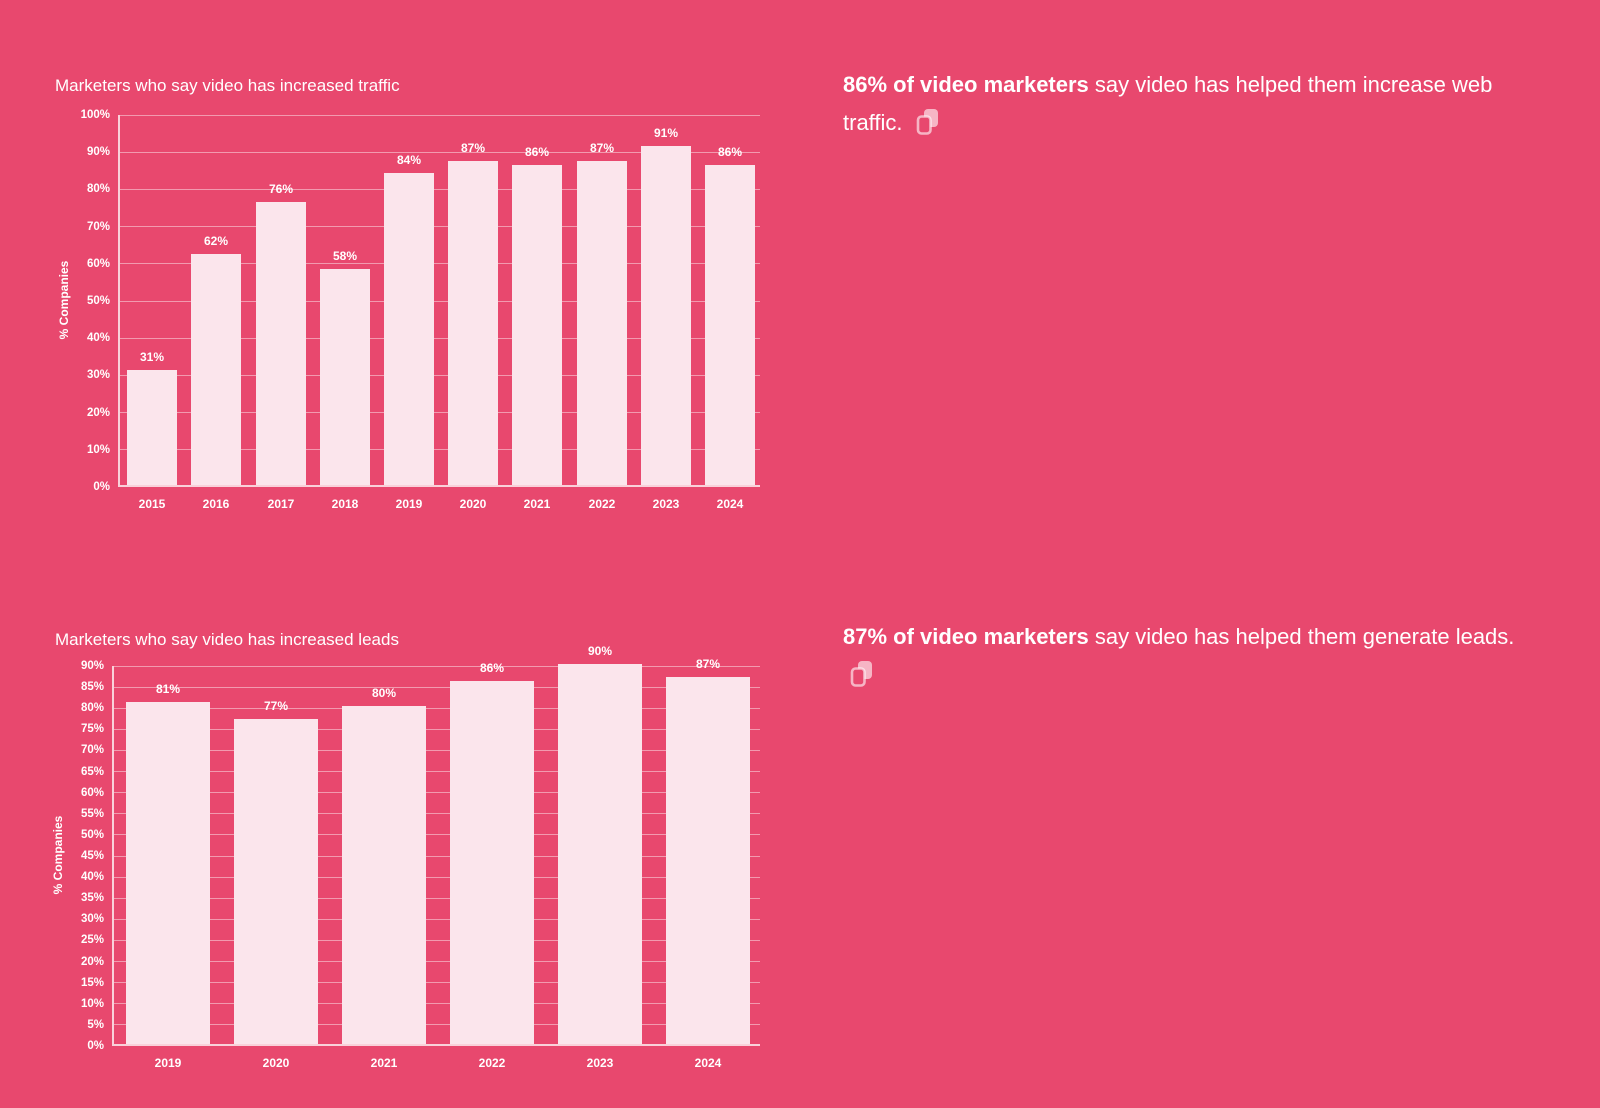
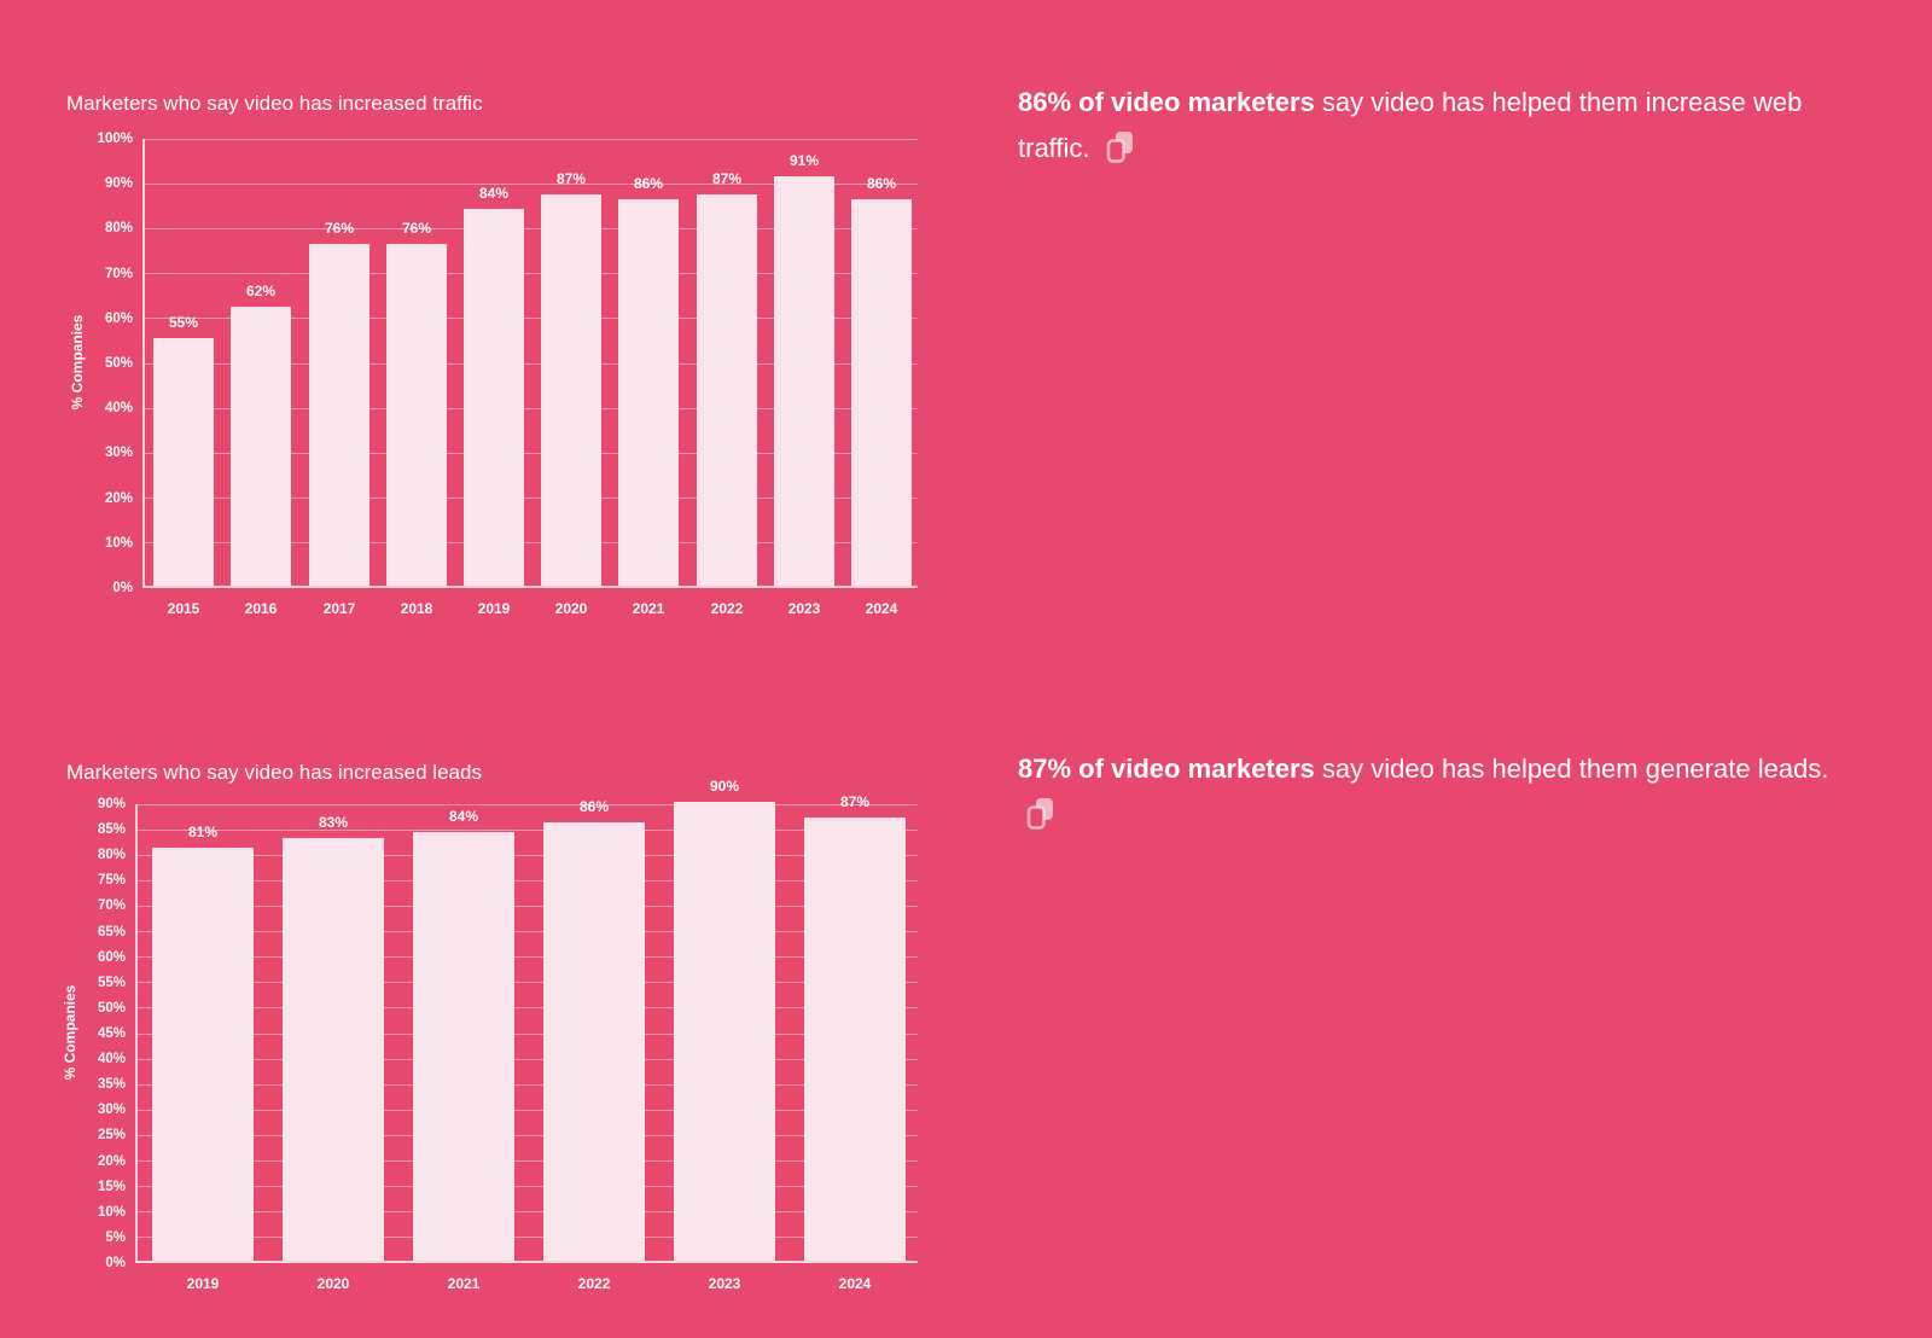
Marketers who say video has increased traffic/2015: 31% -> 55%
Marketers who say video has increased traffic/2018: 58% -> 76%
Marketers who say video has increased leads/2020: 77% -> 83%
Marketers who say video has increased leads/2021: 80% -> 84%
